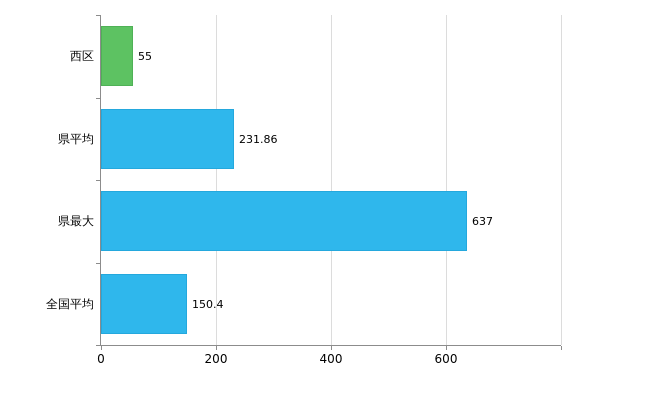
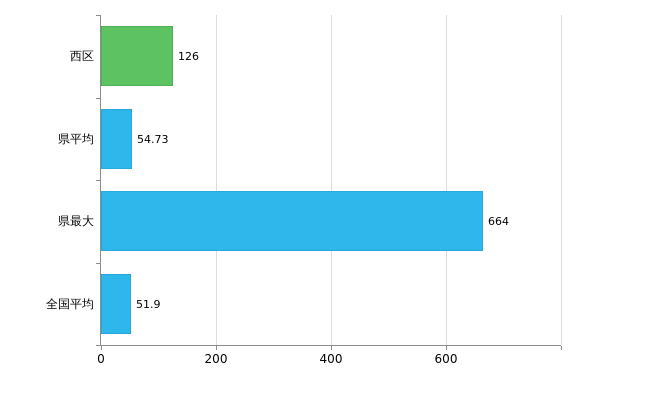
西区: 55 -> 126
県平均: 231.86 -> 54.73
県最大: 637 -> 664
全国平均: 150.4 -> 51.9
